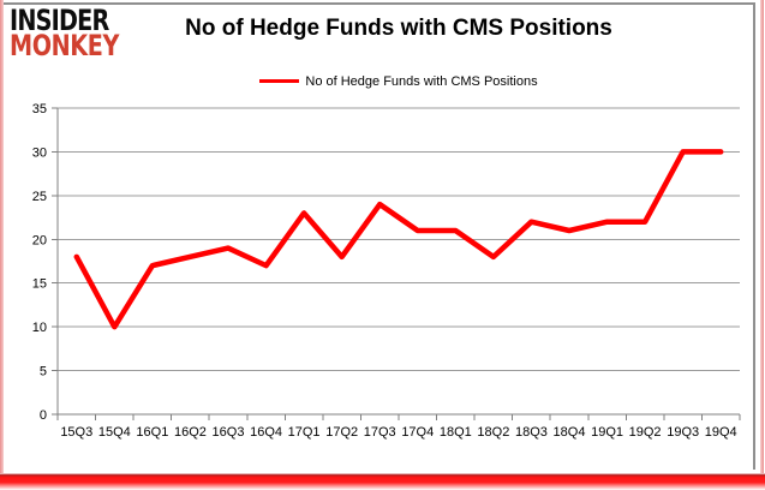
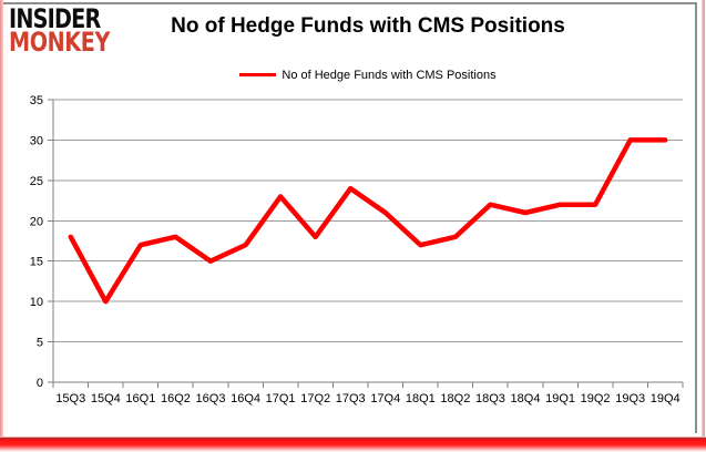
16Q3: 19 -> 15
18Q1: 21 -> 17
